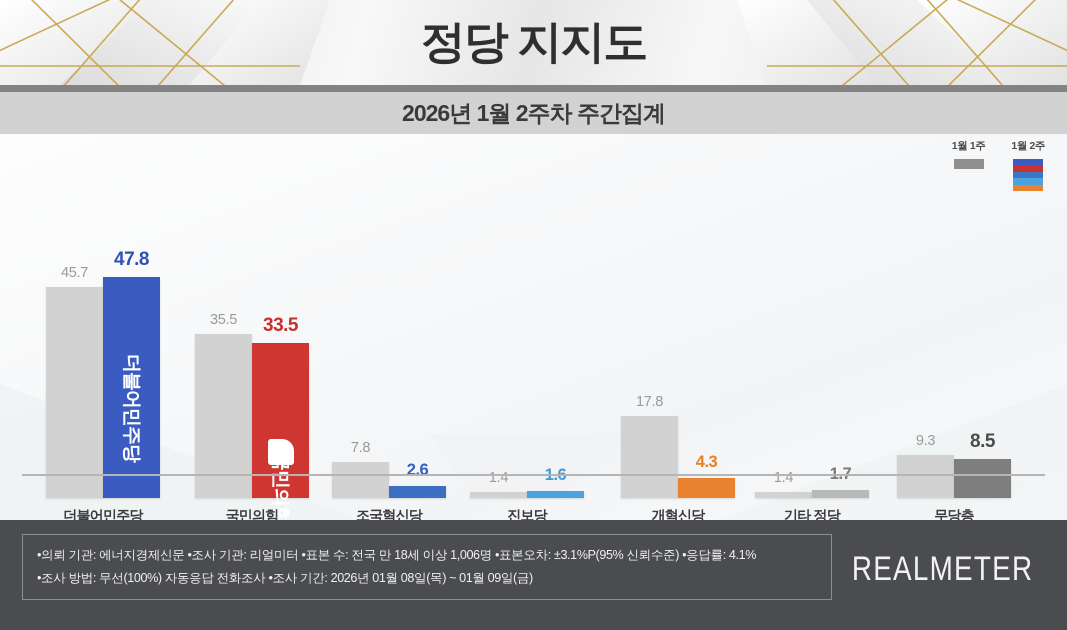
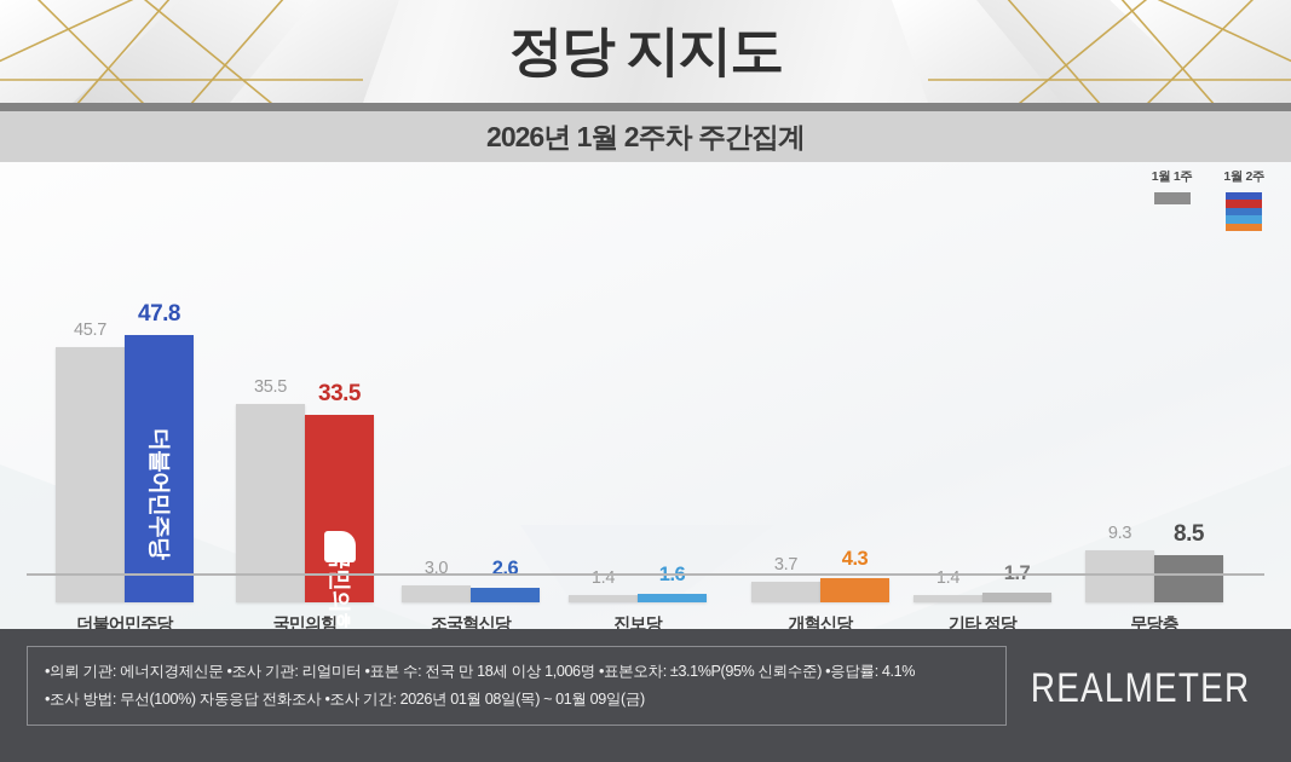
1월 1주/조국혁신당: 7.8 -> 3.0
1월 1주/개혁신당: 17.8 -> 3.7
